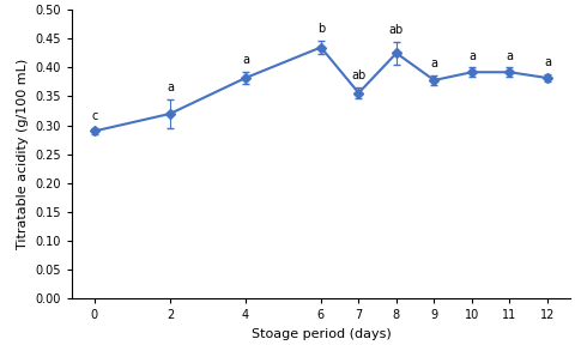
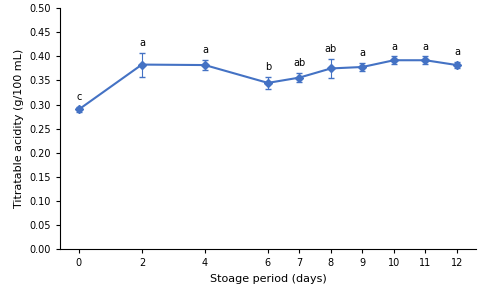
2: 0.320 -> 0.383
6: 0.435 -> 0.345
8: 0.425 -> 0.375
